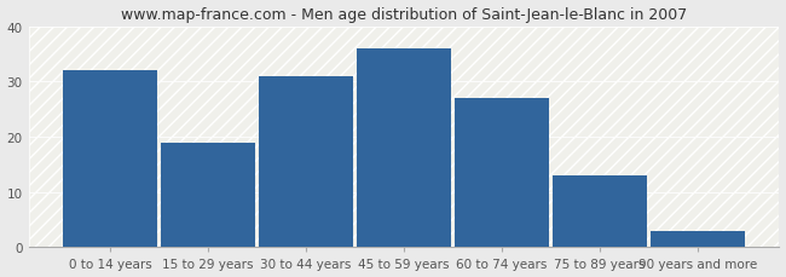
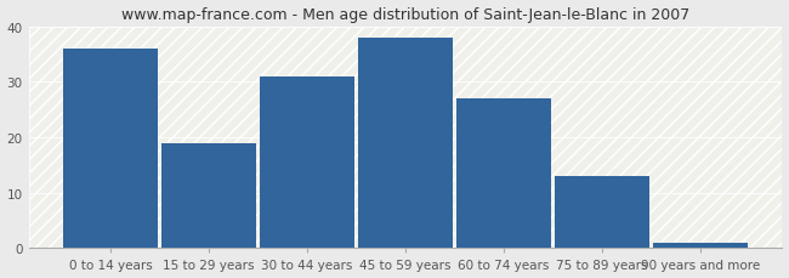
0 to 14 years: 32 -> 36
45 to 59 years: 36 -> 38
90 years and more: 3 -> 1
